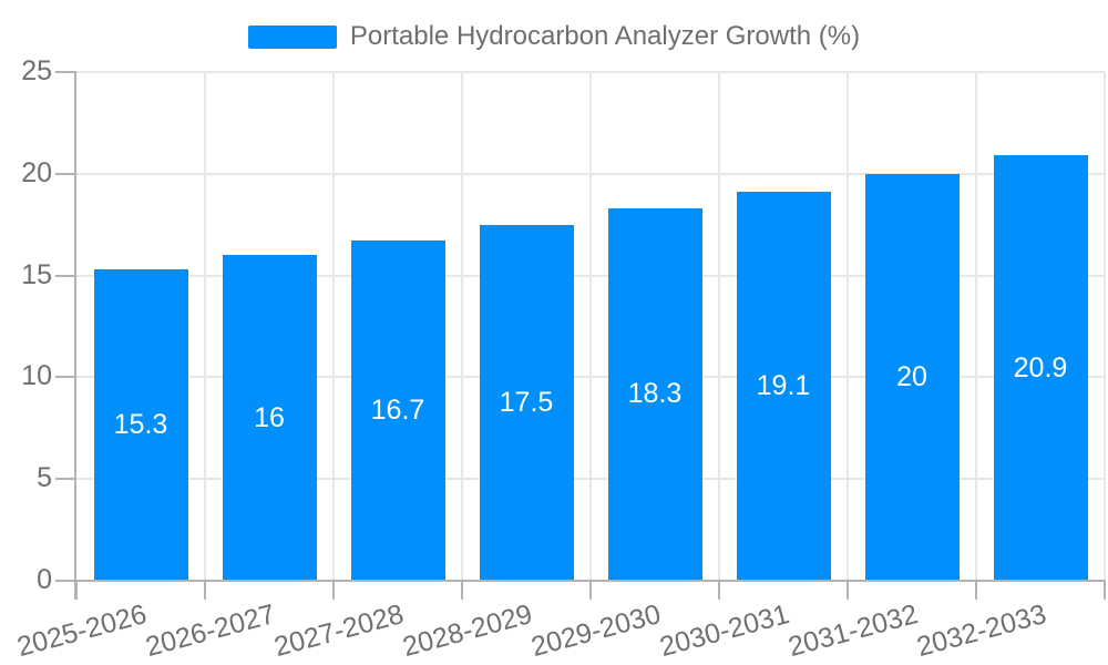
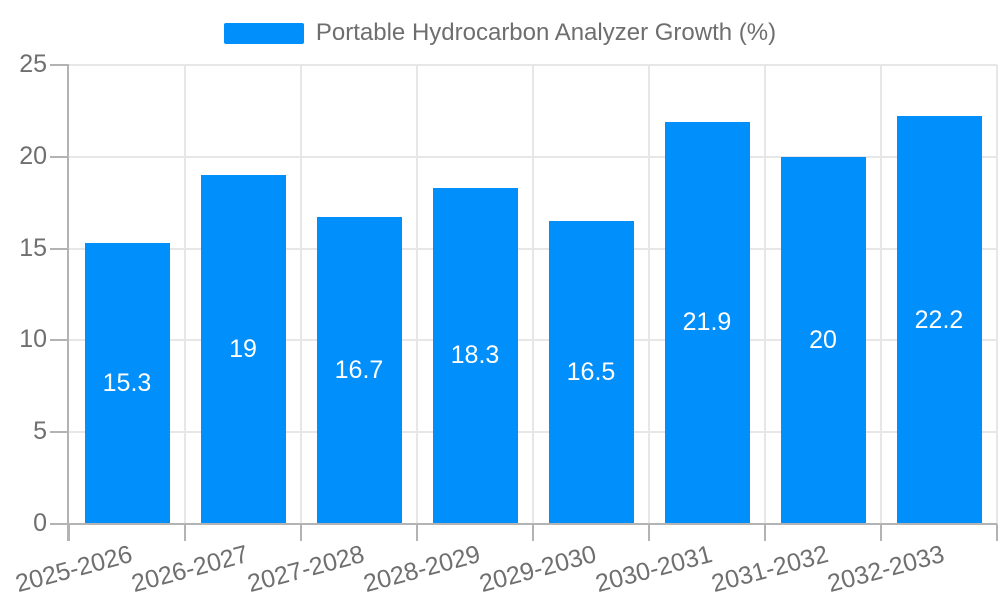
2026-2027: 16 -> 19
2028-2029: 17.5 -> 18.3
2029-2030: 18.3 -> 16.5
2030-2031: 19.1 -> 21.9
2032-2033: 20.9 -> 22.2
